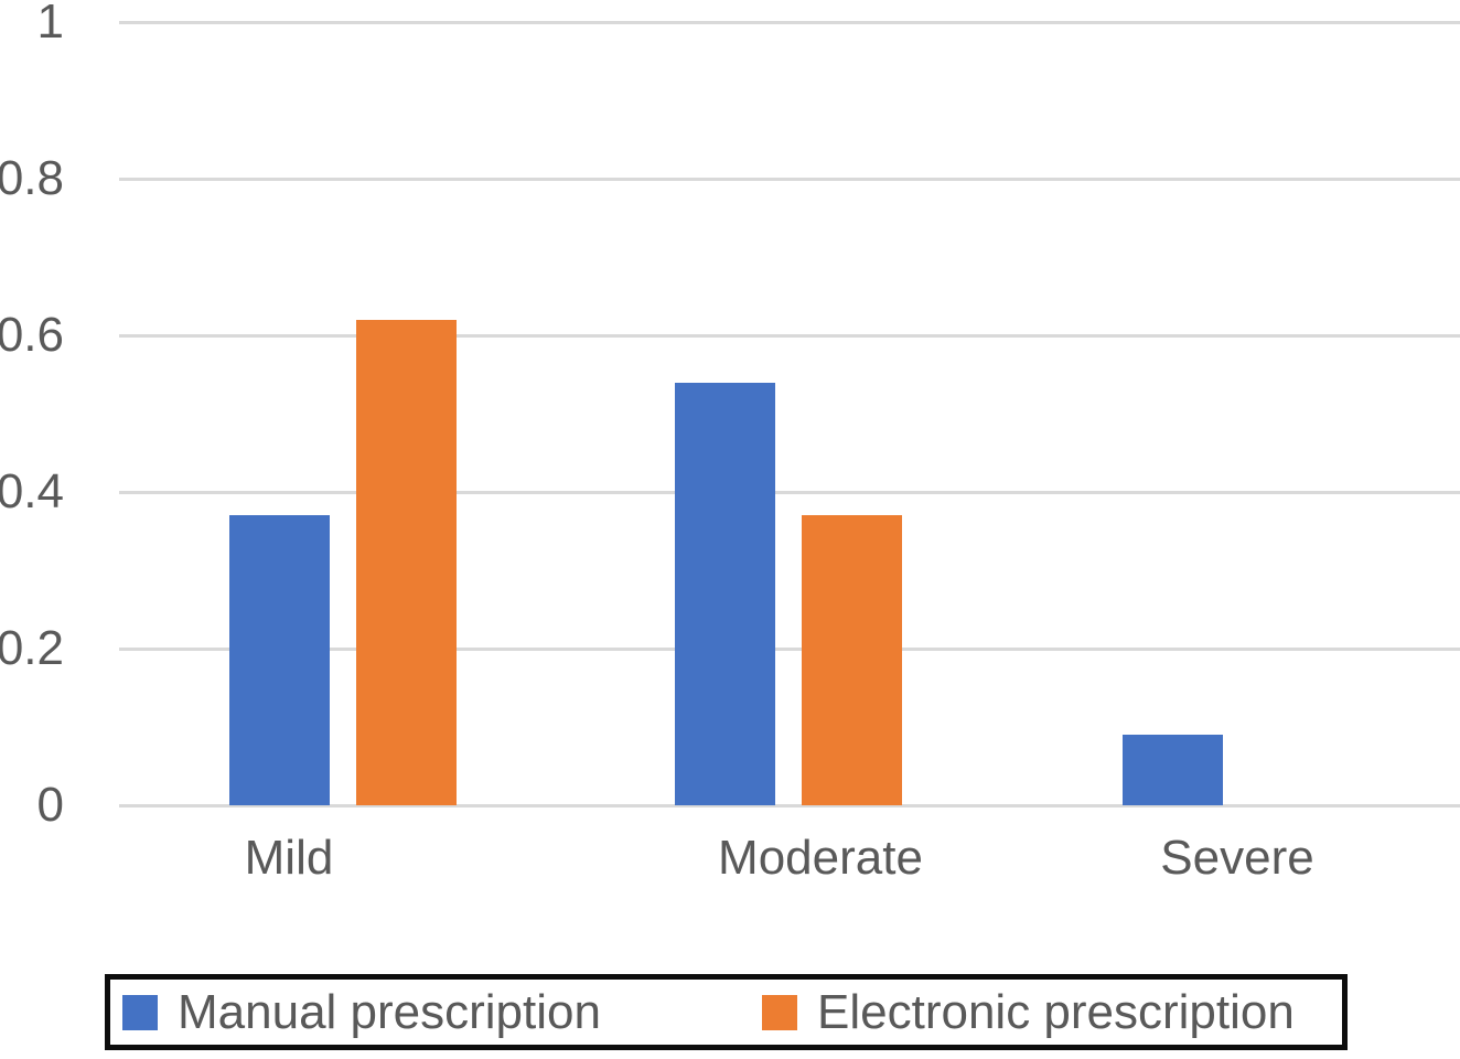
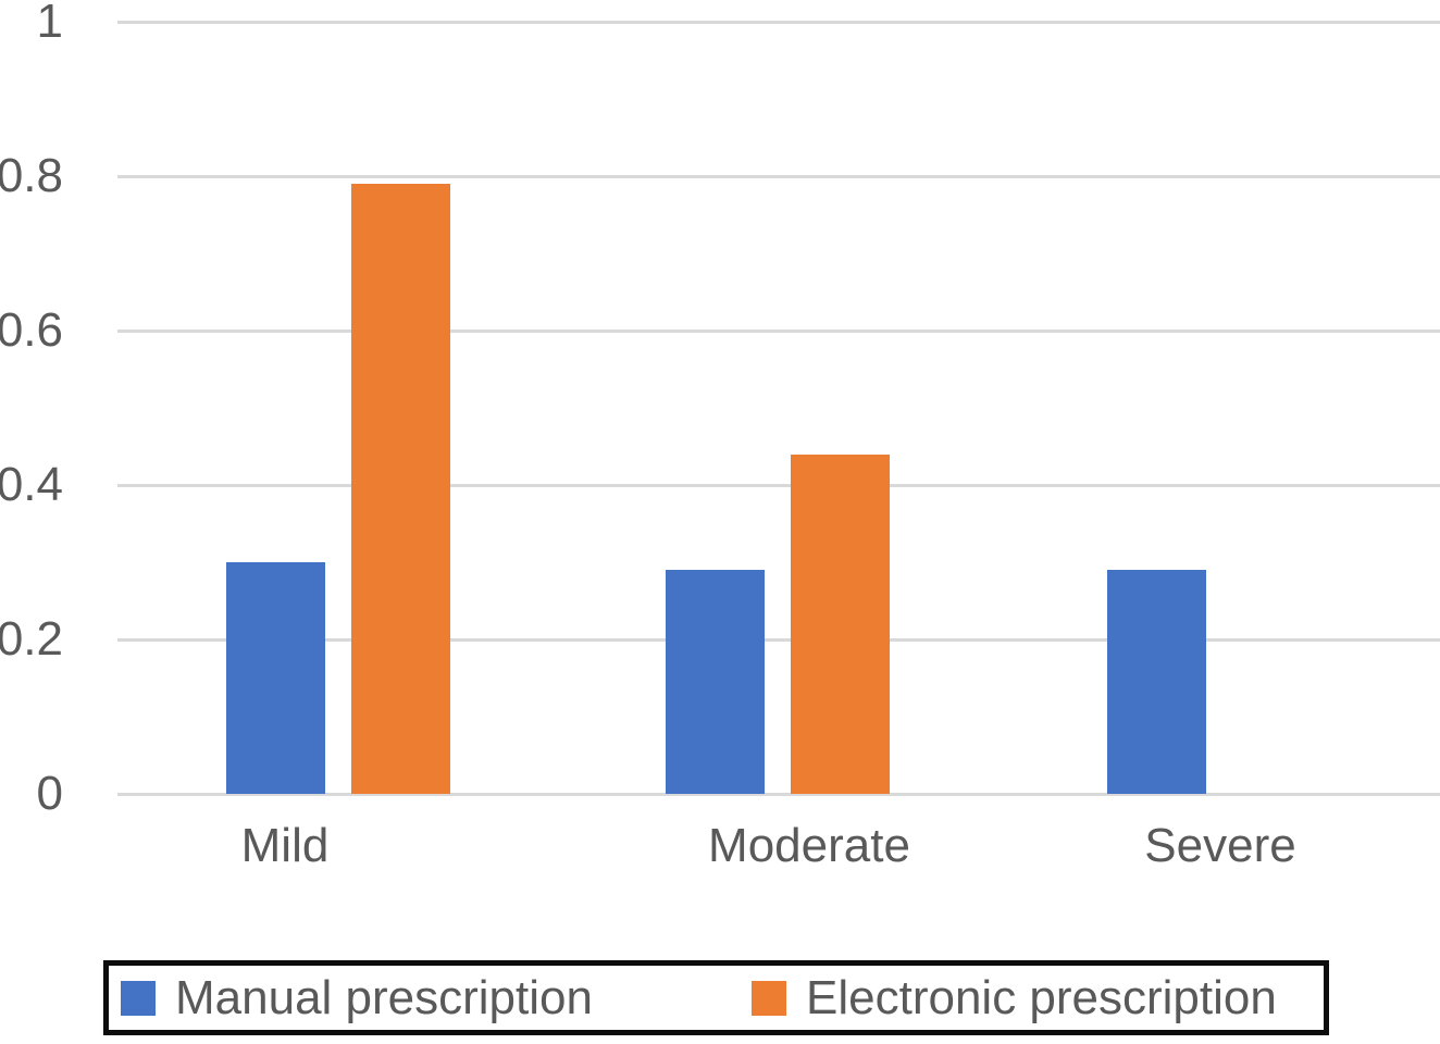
Manual prescription/Mild: 0.37 -> 0.30
Electronic prescription/Mild: 0.62 -> 0.79
Manual prescription/Moderate: 0.54 -> 0.29
Electronic prescription/Moderate: 0.37 -> 0.44
Manual prescription/Severe: 0.09 -> 0.29
